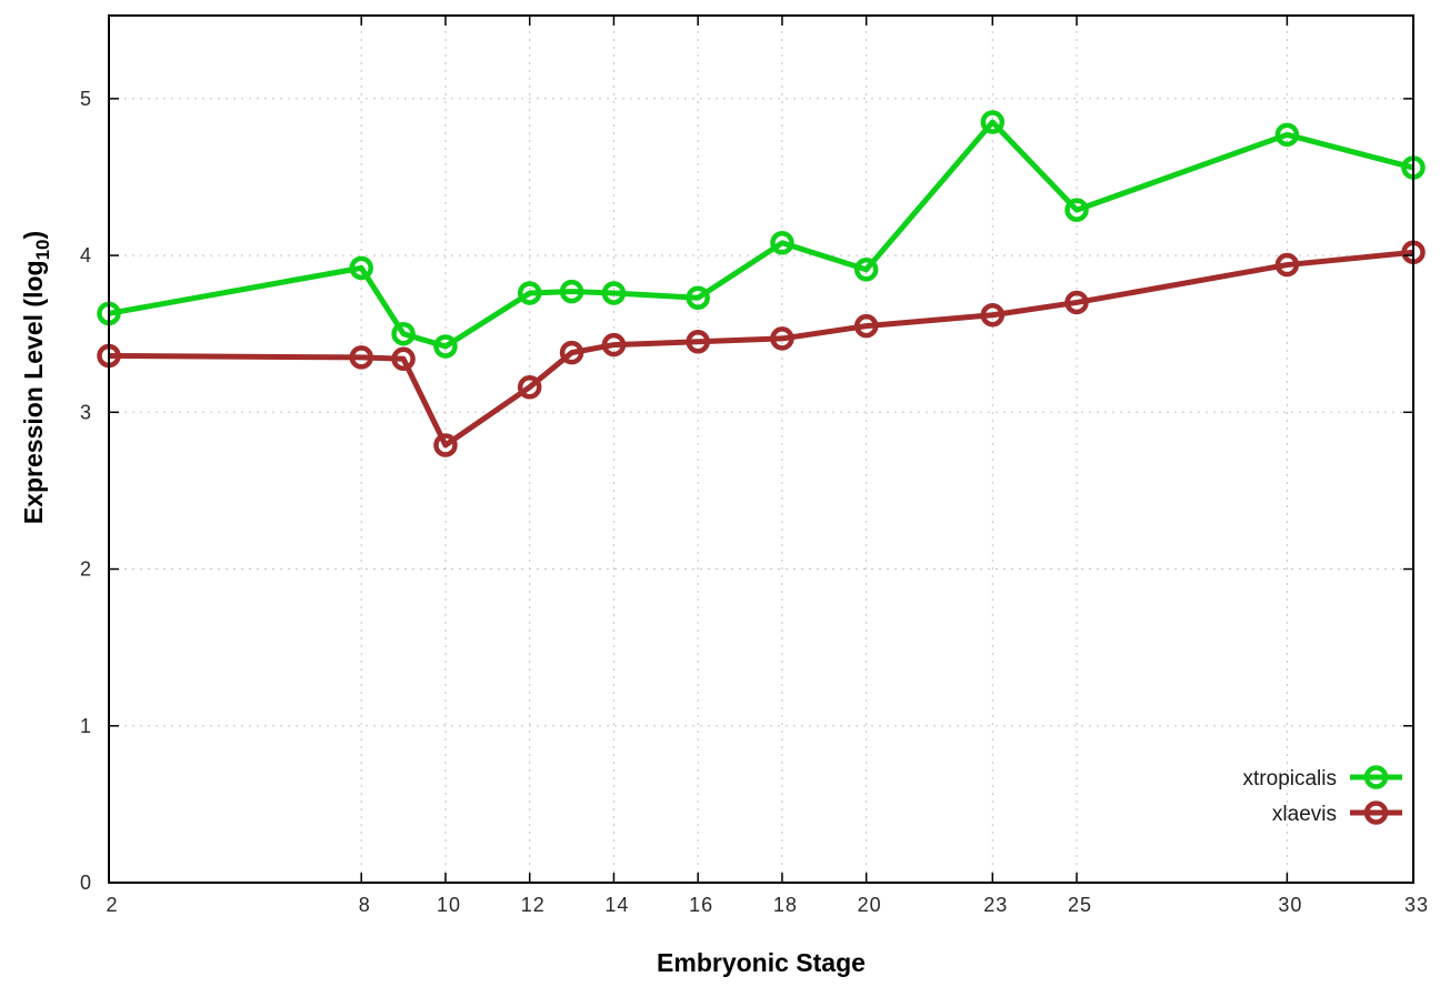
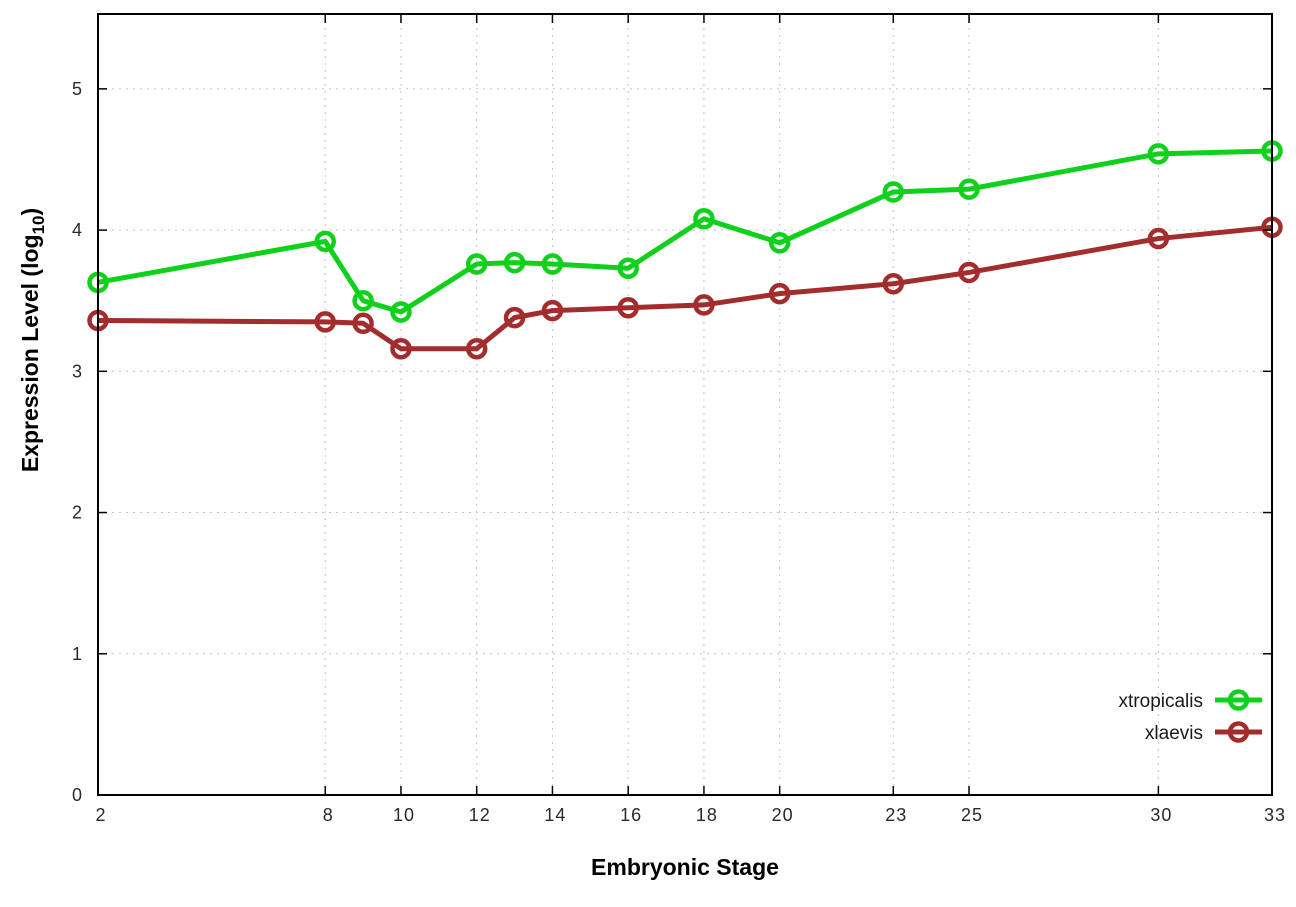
xlaevis/10: 2.79 -> 3.16
xtropicalis/23: 4.85 -> 4.27
xtropicalis/30: 4.77 -> 4.54
